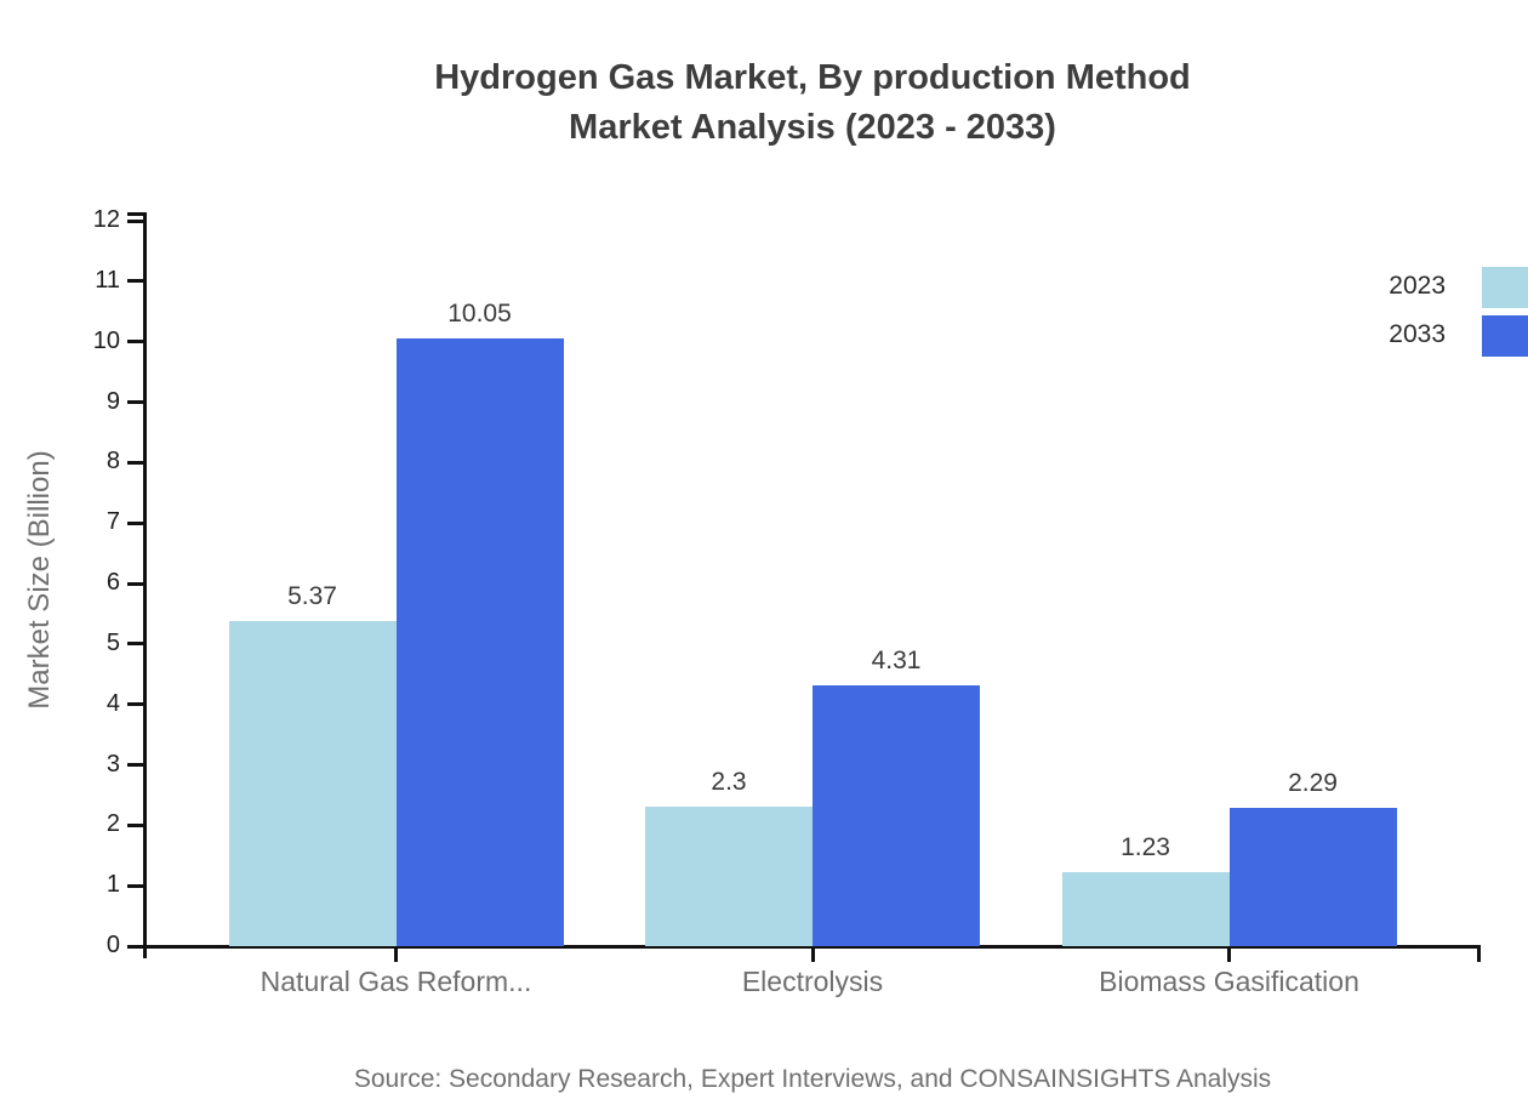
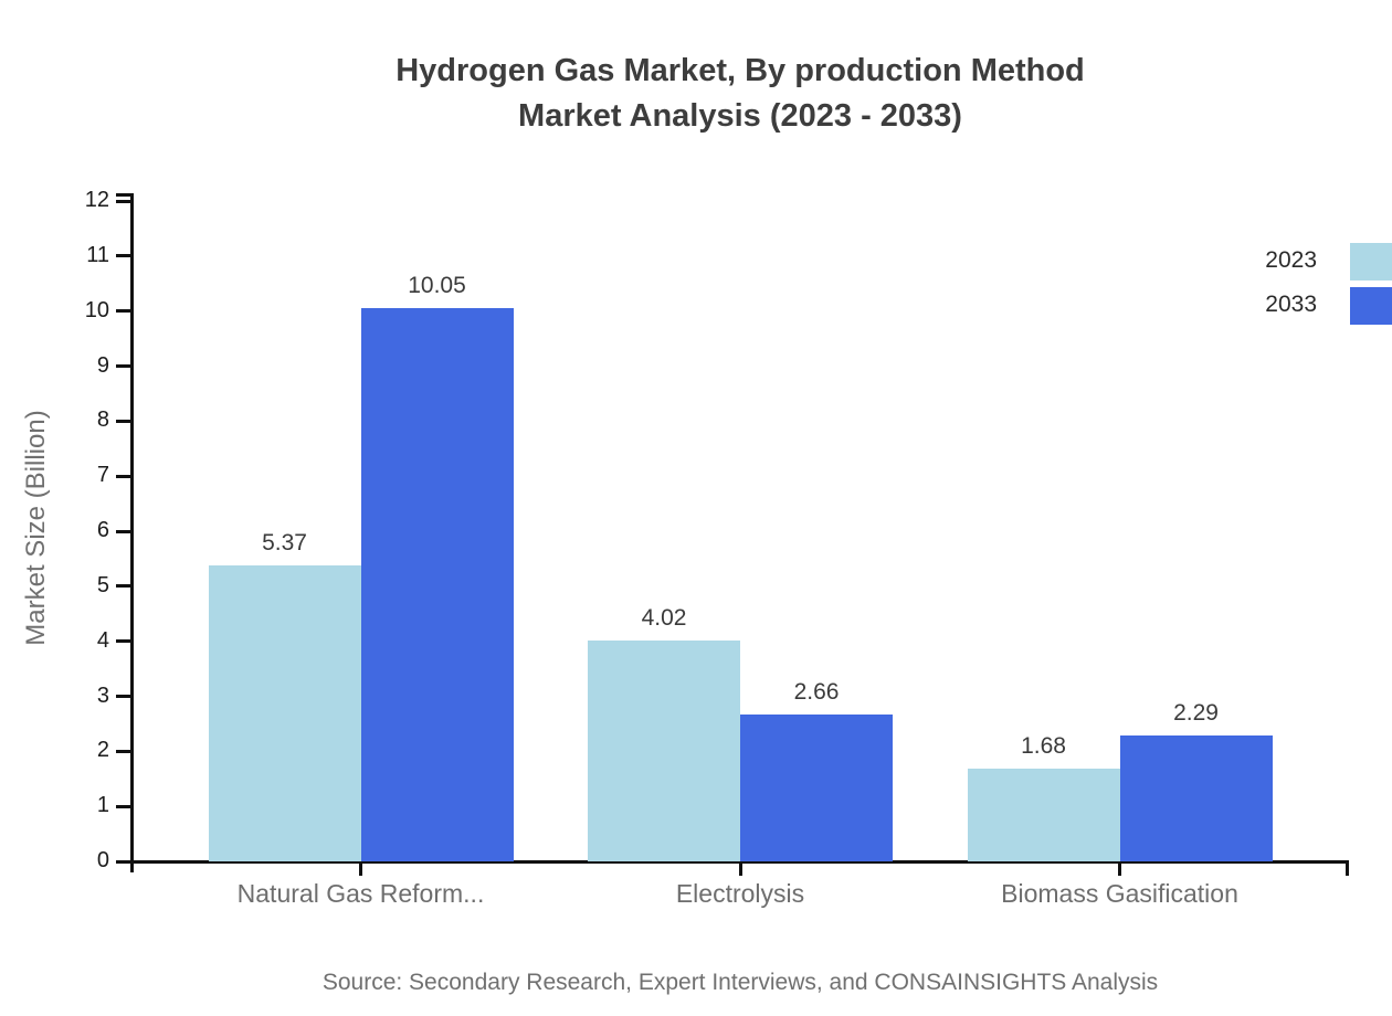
2023/Electrolysis: 2.3 -> 4.02
2033/Electrolysis: 4.31 -> 2.66
2023/Biomass Gasification: 1.23 -> 1.68
